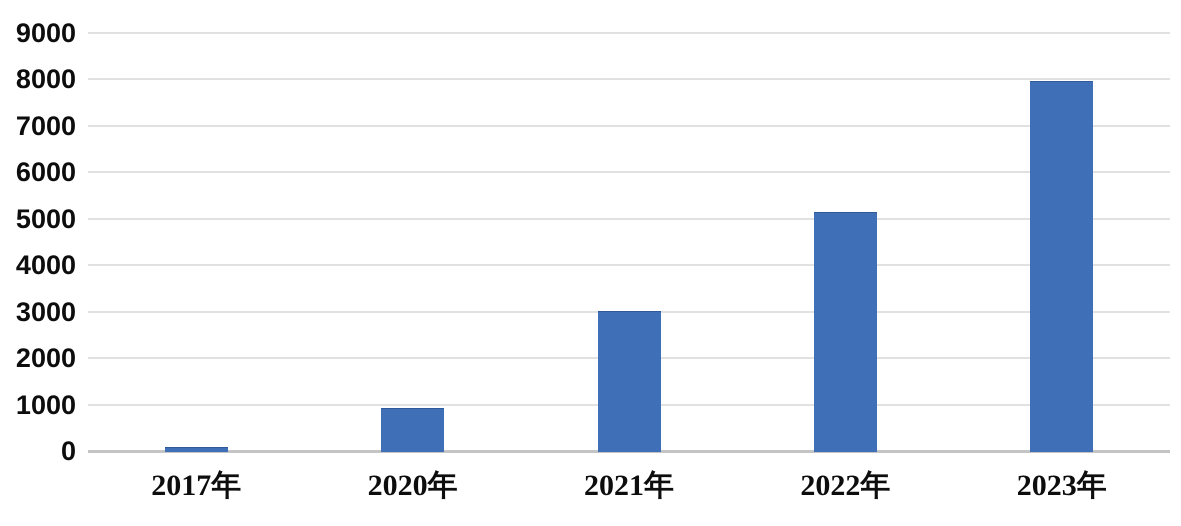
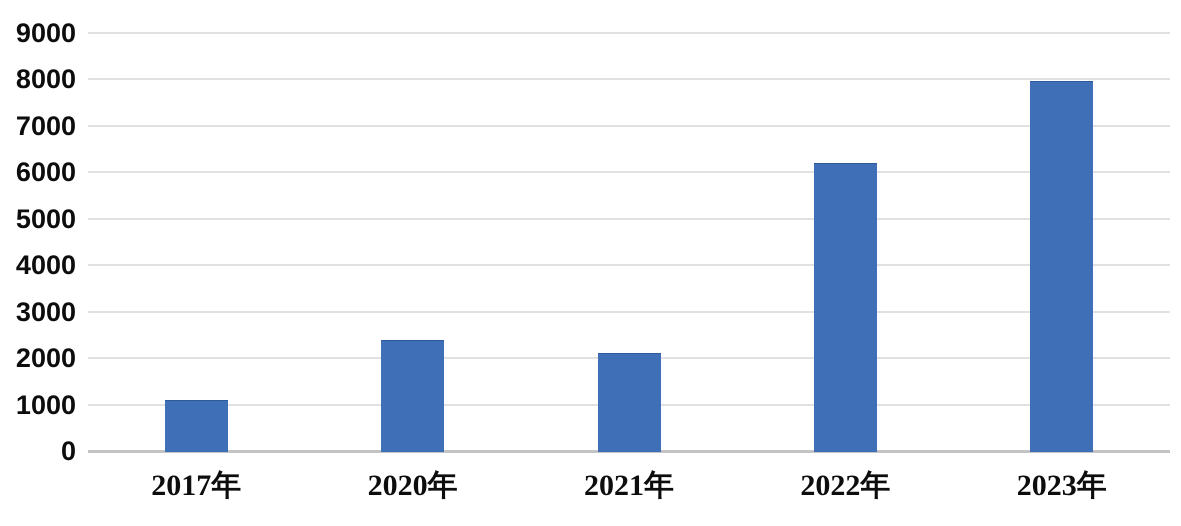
2017年: 100 -> 1100
2020年: 900 -> 2400
2021年: 3000 -> 2100
2022年: 5100 -> 6200
